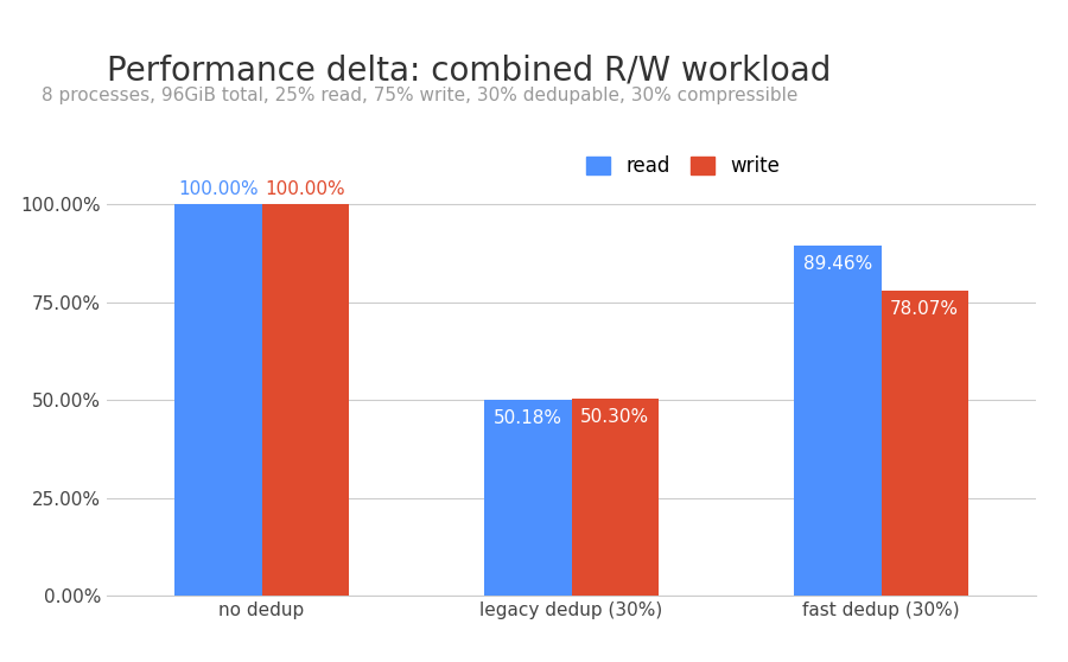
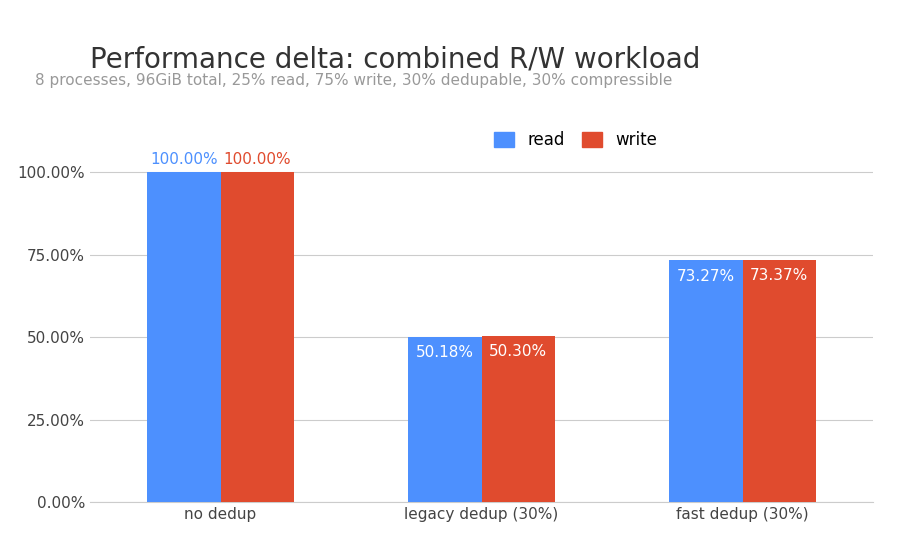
read/fast dedup (30%): 89.46% -> 73.27%
write/fast dedup (30%): 78.07% -> 73.37%
